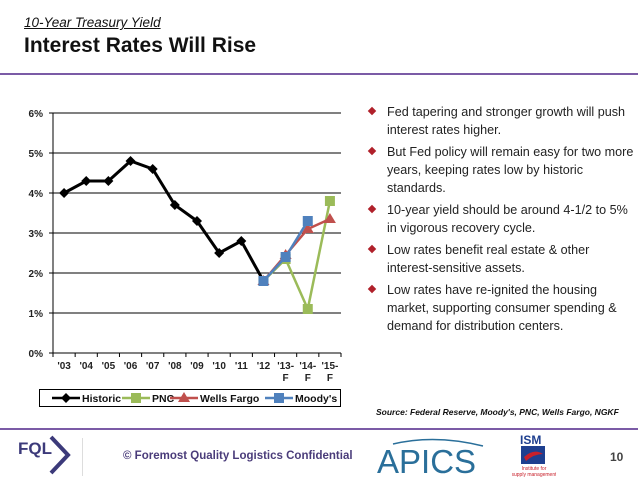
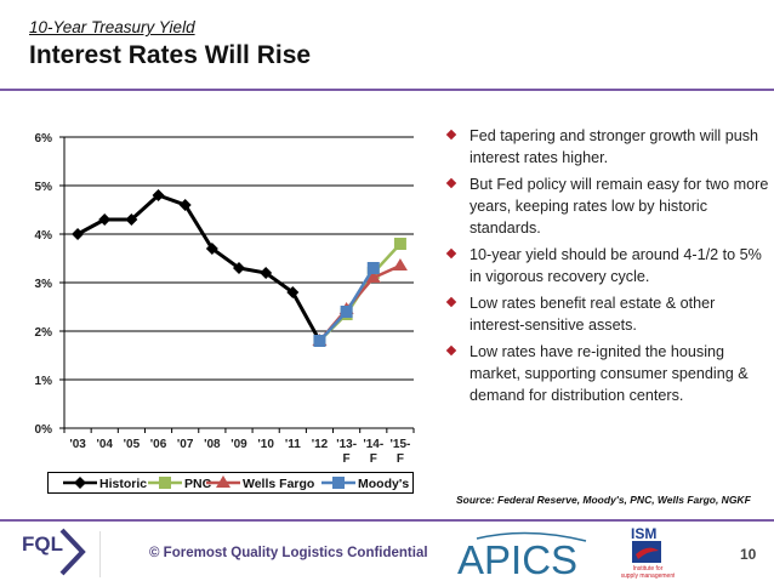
Historic/'10: 2.5% -> 3.2%
PNC/'14-F: 1.1% -> 3.2%
